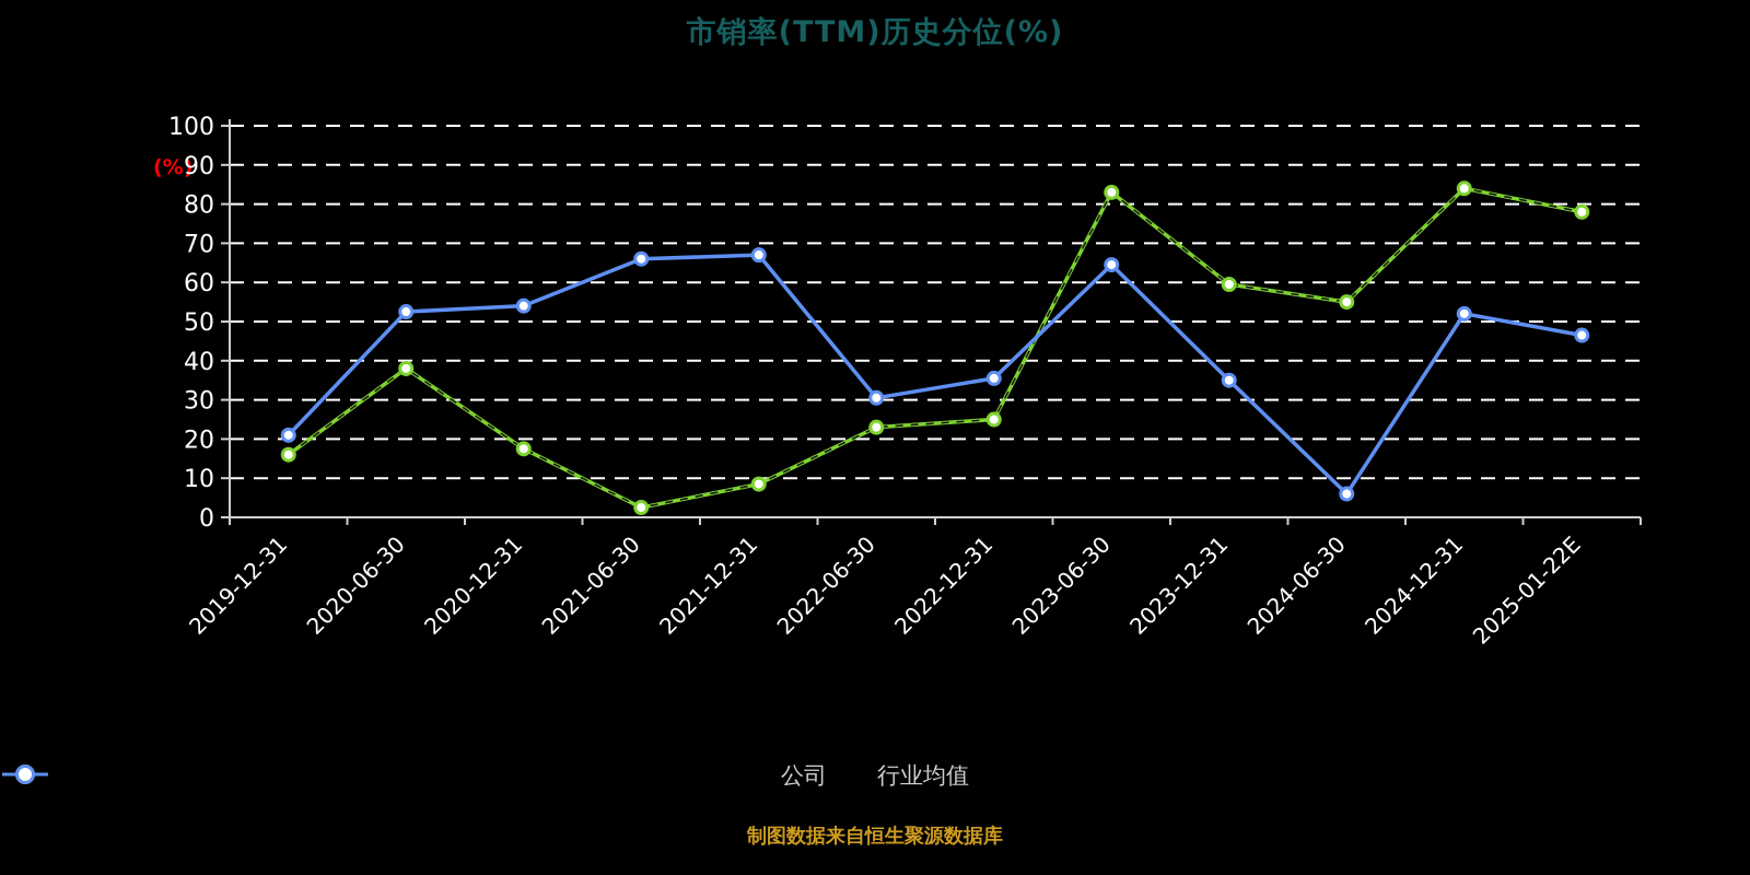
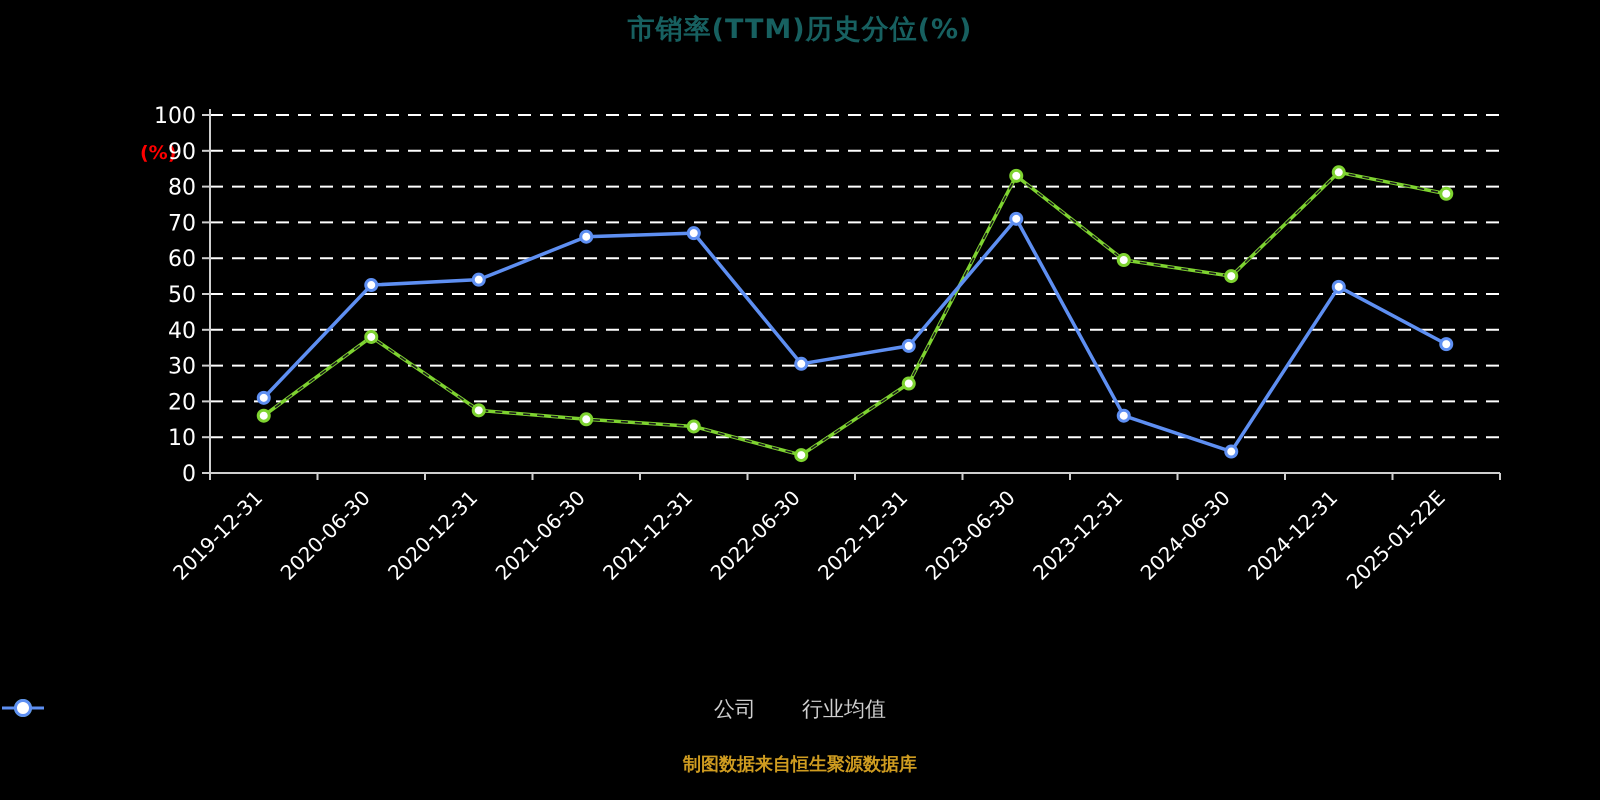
公司/2021-06-30: 2 -> 15
公司/2021-12-31: 8 -> 13
公司/2022-06-30: 23 -> 5
行业均值/2023-06-30: 64 -> 71
行业均值/2023-12-31: 35 -> 16
行业均值/2025-01-22E: 46 -> 36
